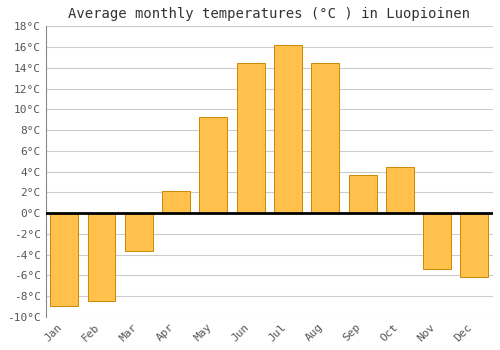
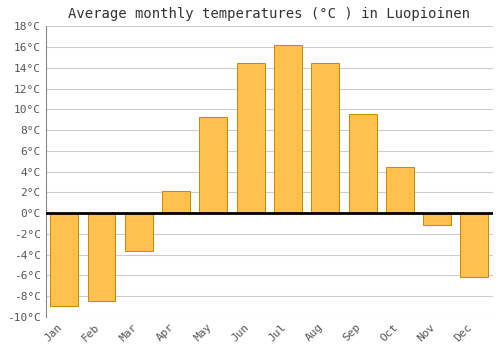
Sep: 3.7°C -> 9.5°C
Nov: -5.4°C -> -1.2°C
